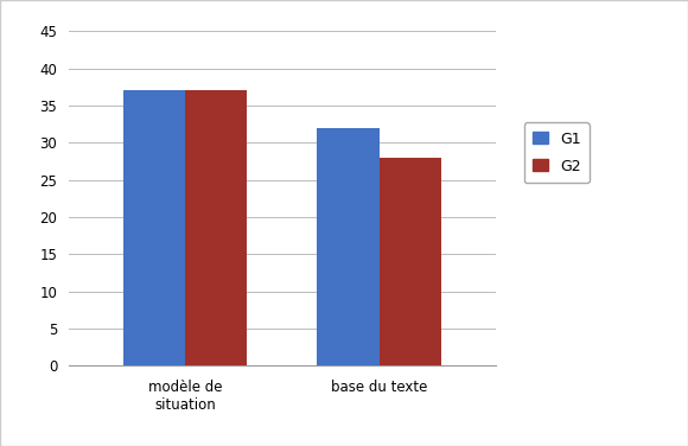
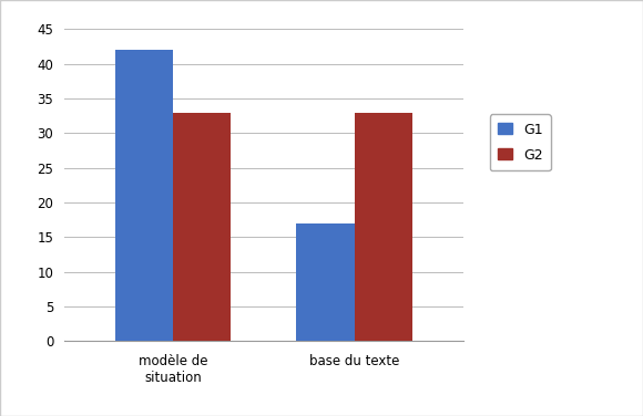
G1/modèle de situation: 37 -> 42
G2/modèle de situation: 37 -> 33
G1/base du texte: 32 -> 17
G2/base du texte: 28 -> 33
